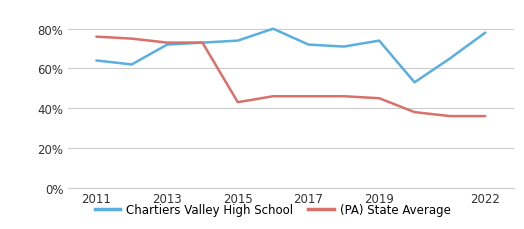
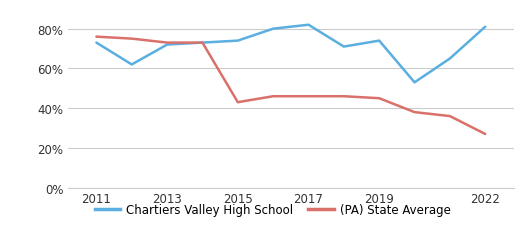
Chartiers Valley High School/2011: 64% -> 73%
Chartiers Valley High School/2017: 72% -> 82%
Chartiers Valley High School/2022: 78% -> 81%
(PA) State Average/2022: 36% -> 27%
